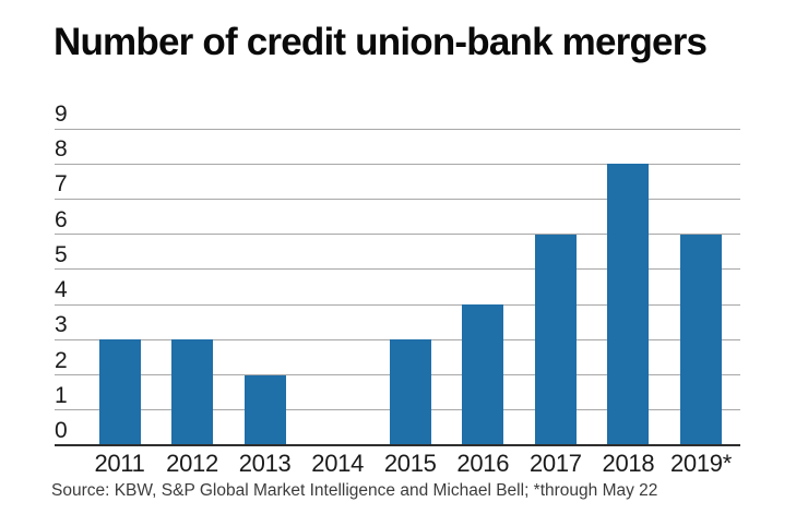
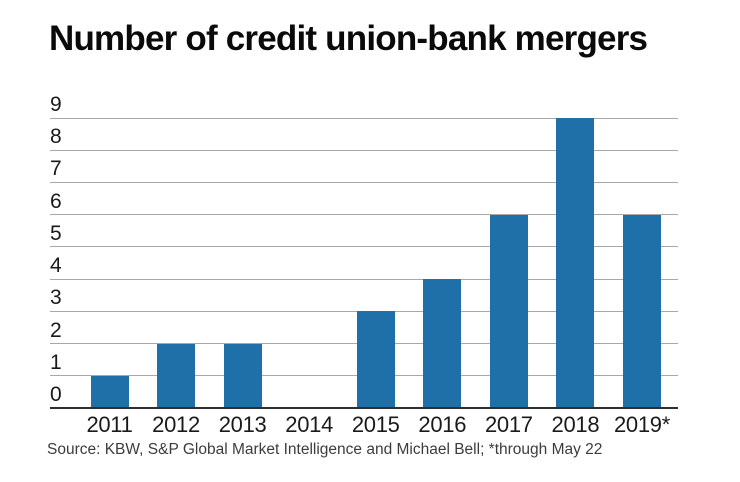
2011: 3 -> 1
2012: 3 -> 2
2018: 8 -> 9
